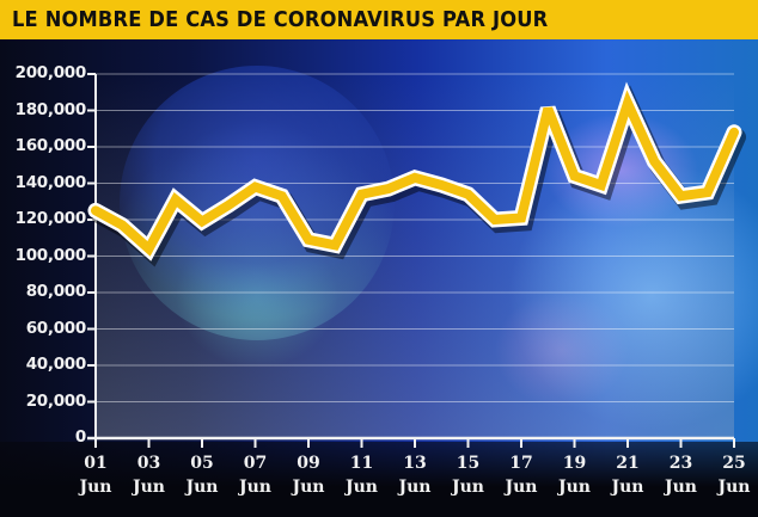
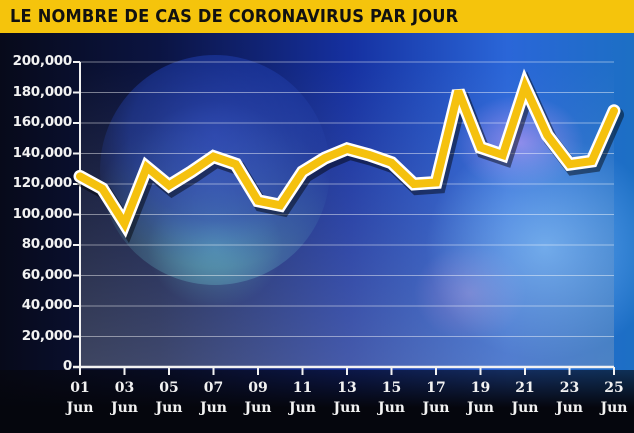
03 Jun: 104000 -> 94000
11 Jun: 134000 -> 128000
